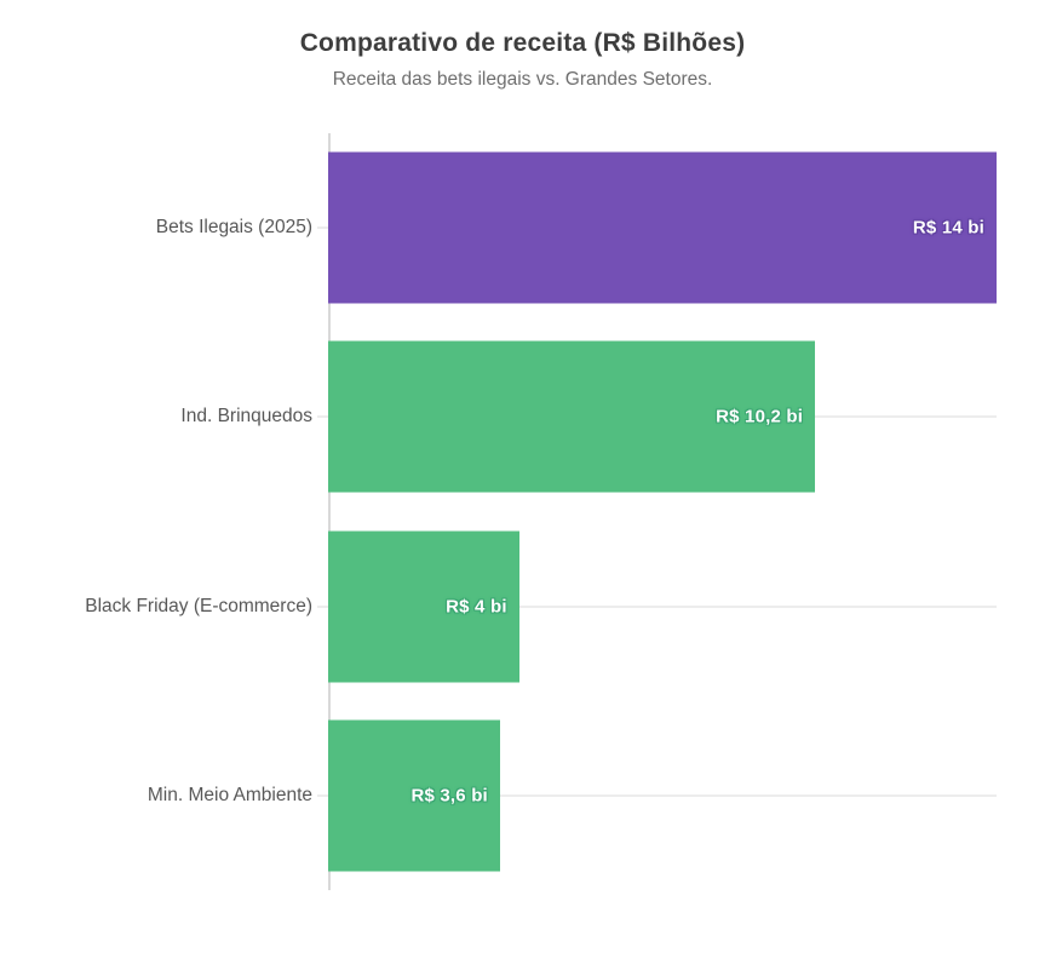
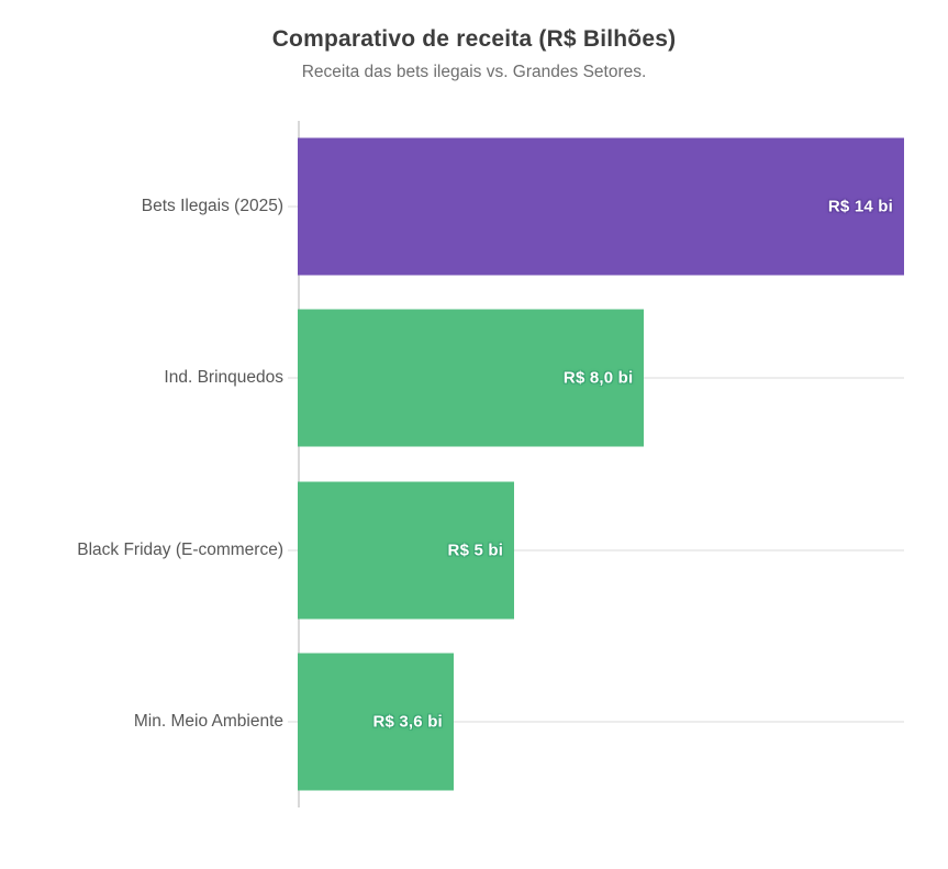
Ind. Brinquedos: 10,2 -> 8,0
Black Friday (E-commerce): 4 -> 5
